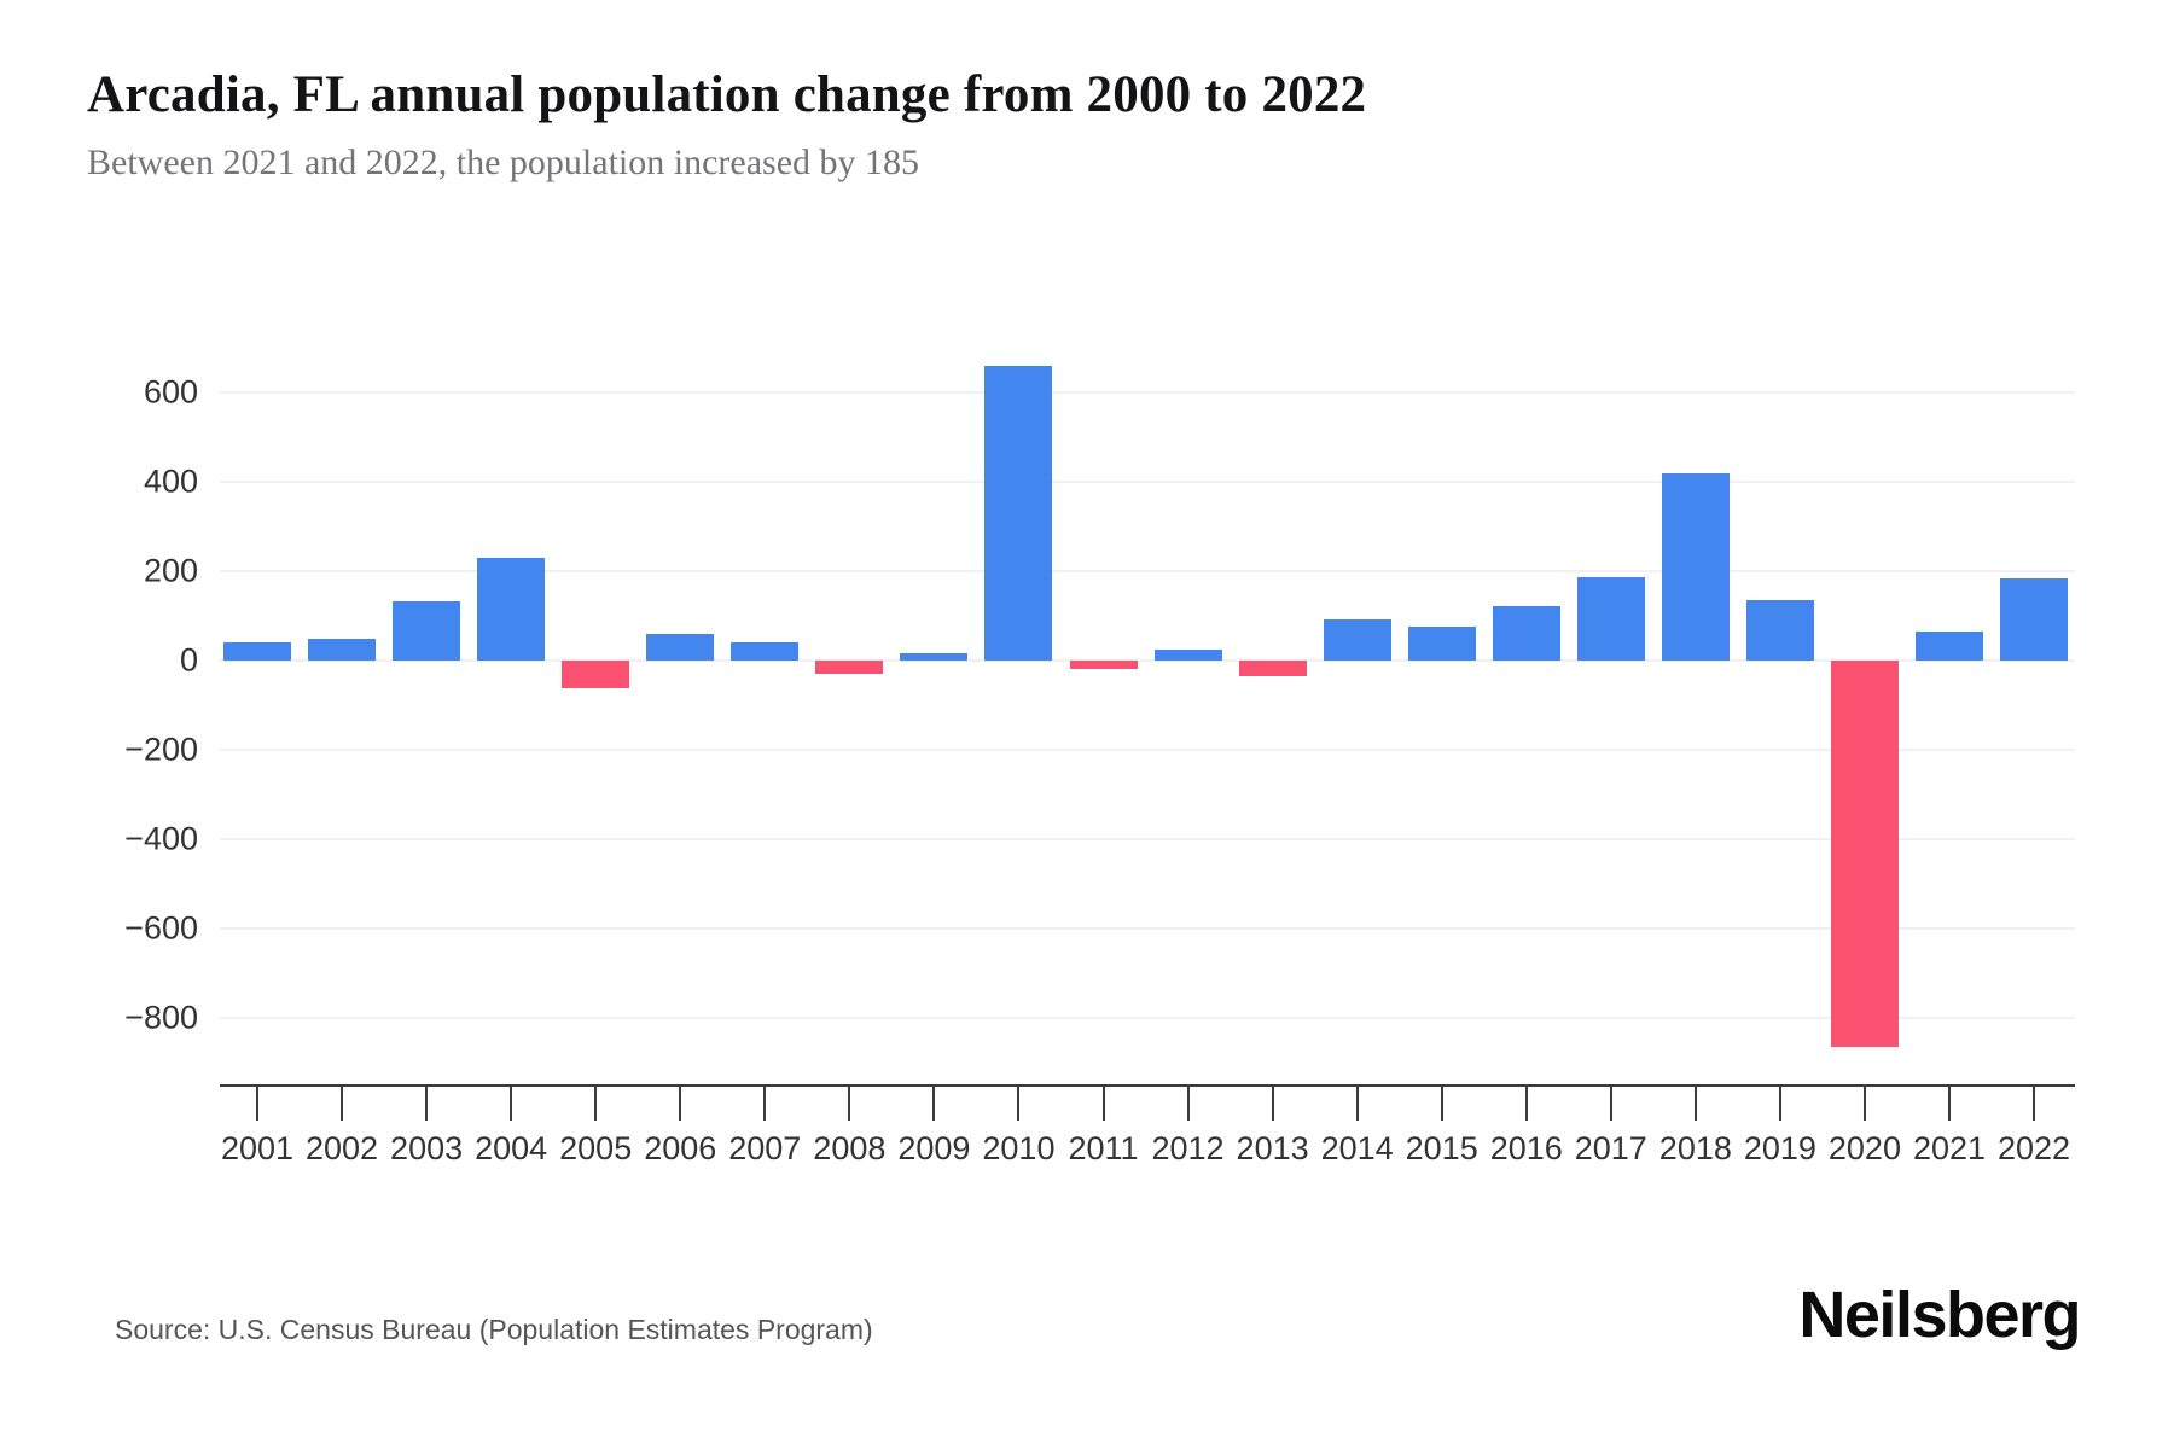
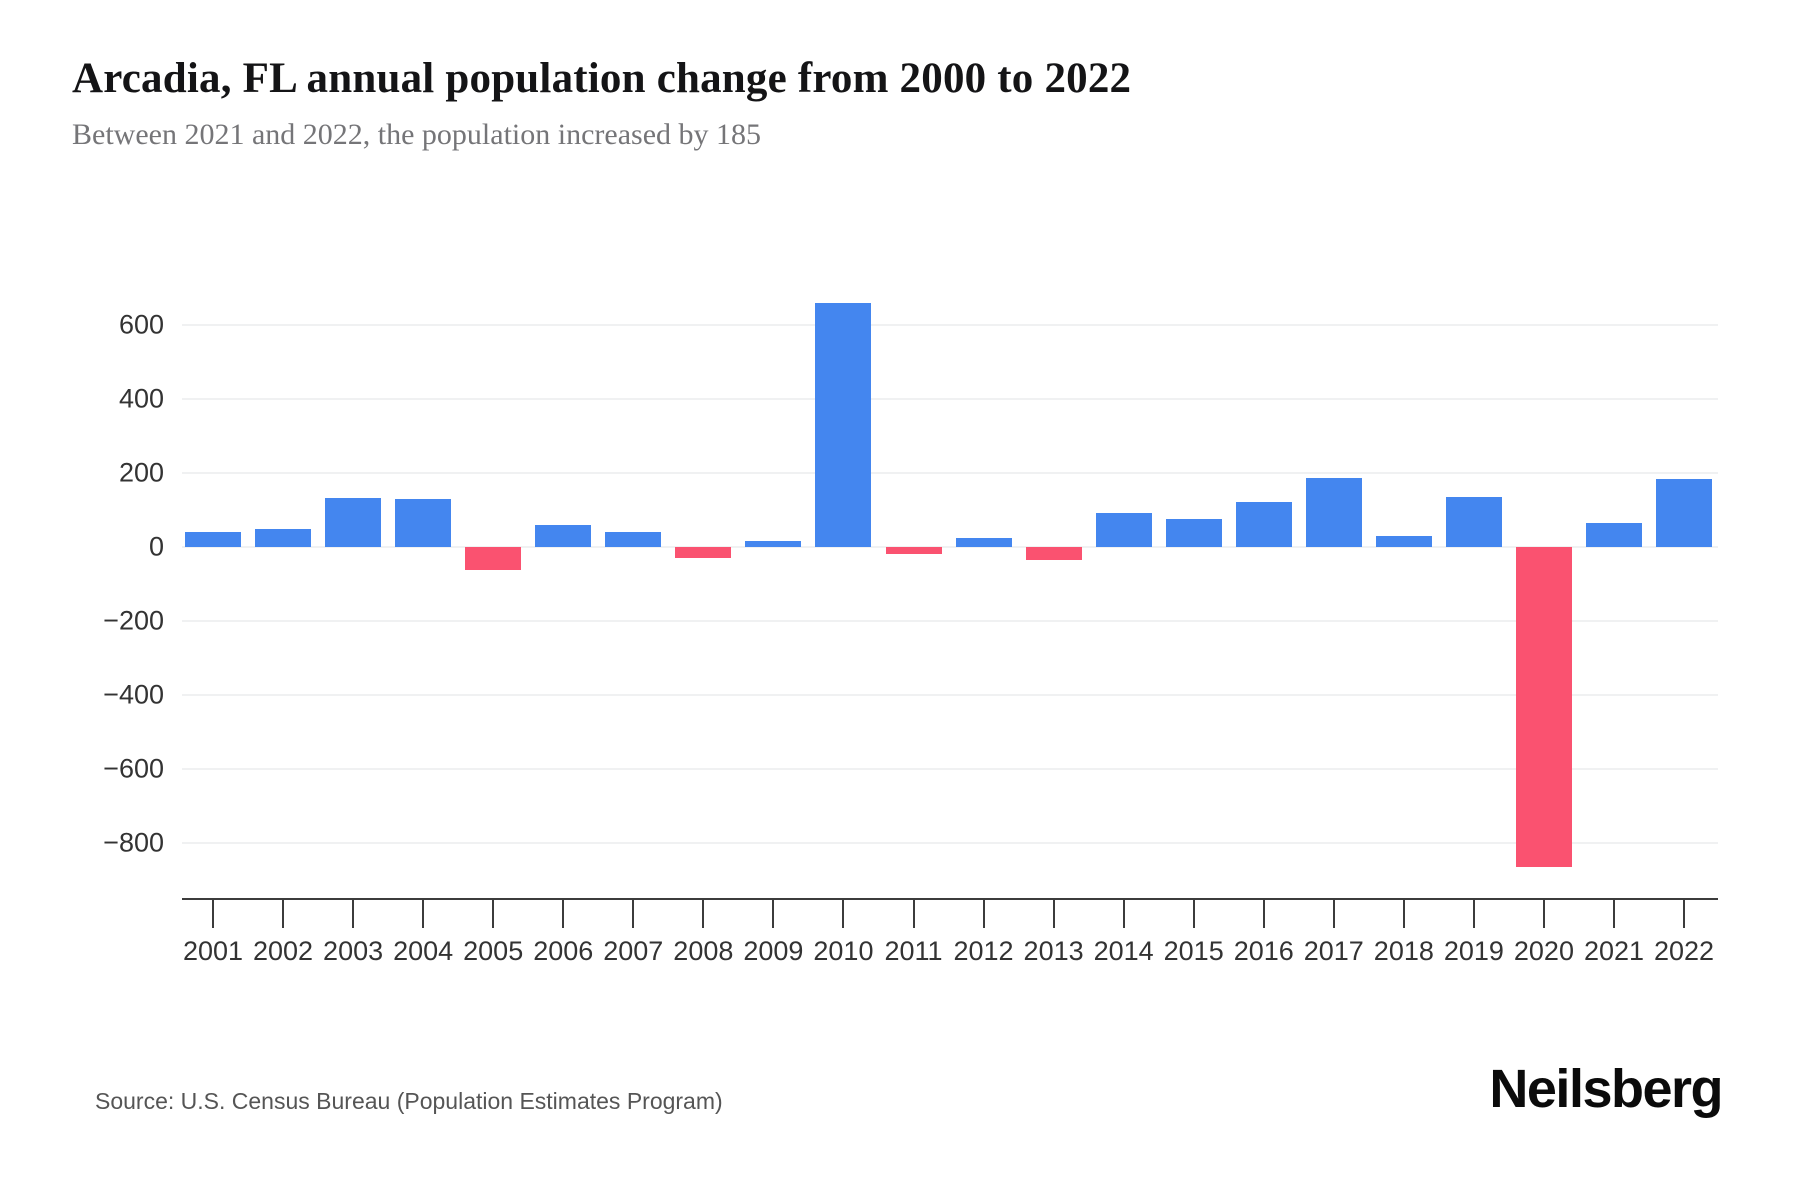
2004: 230 -> 130
2018: 420 -> 30
